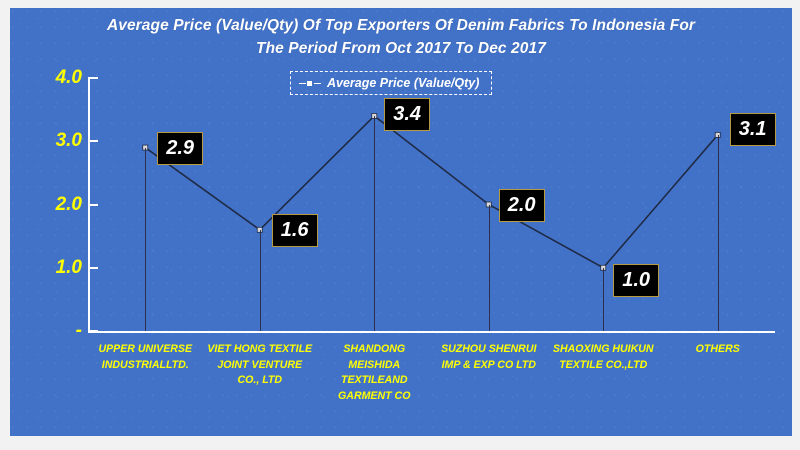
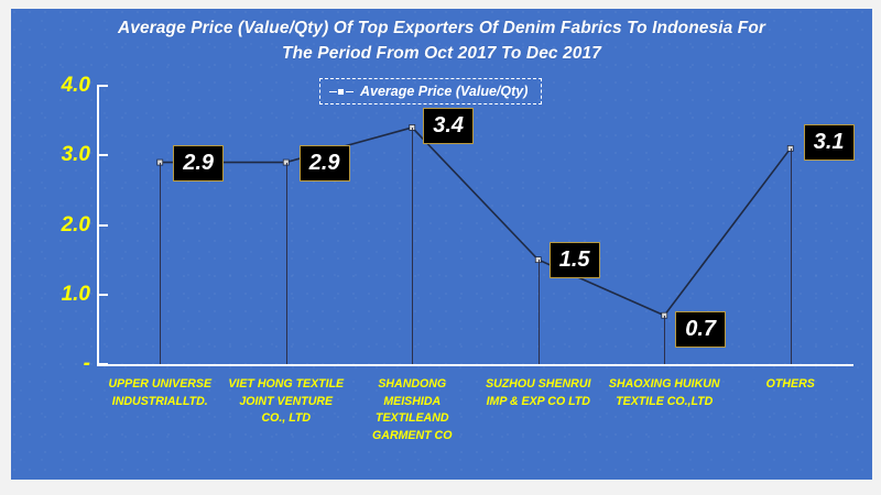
VIET HONG TEXTILE JOINT VENTURE CO., LTD: 1.6 -> 2.9
SUZHOU SHENRUI IMP & EXP CO LTD: 2.0 -> 1.5
SHAOXING HUIKUN TEXTILE CO.,LTD: 1.0 -> 0.7
